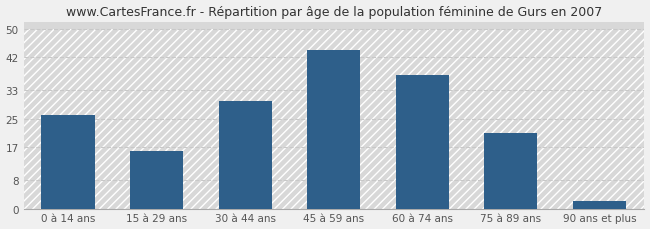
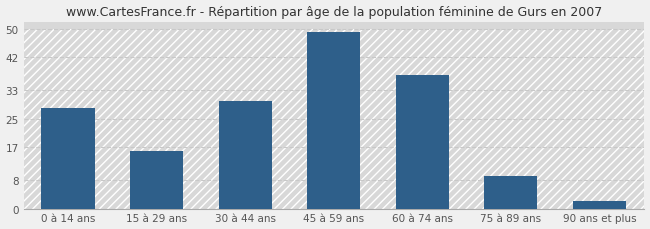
0 à 14 ans: 26 -> 28
45 à 59 ans: 44 -> 49
75 à 89 ans: 21 -> 9
